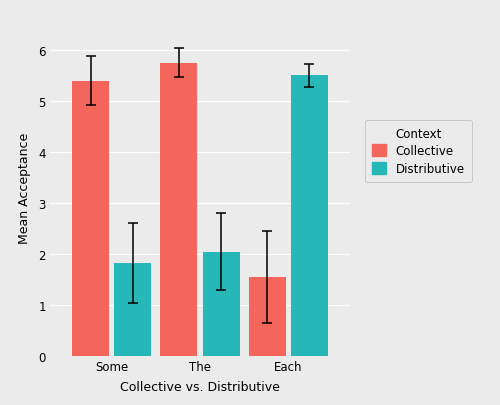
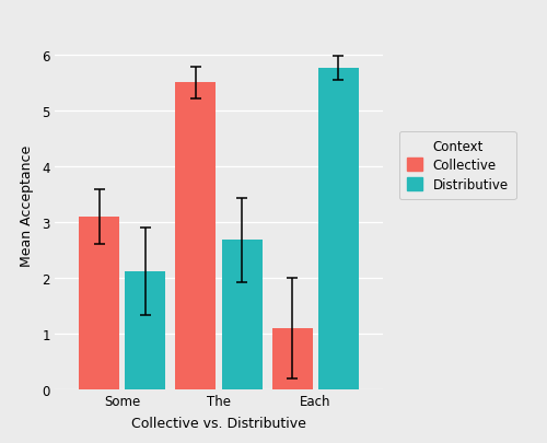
Collective/Some: 5.40 -> 3.10
Distributive/Some: 1.83 -> 2.12
Collective/The: 5.75 -> 5.50
Distributive/The: 2.05 -> 2.68
Collective/Each: 1.55 -> 1.10
Distributive/Each: 5.50 -> 5.76
